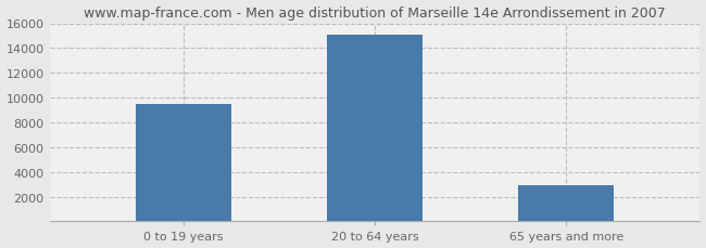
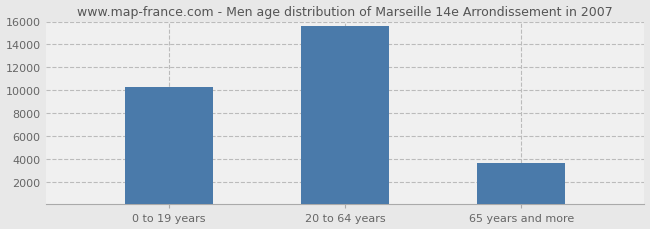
0 to 19 years: 9500 -> 10300
20 to 64 years: 15100 -> 15600
65 years and more: 2900 -> 3600
